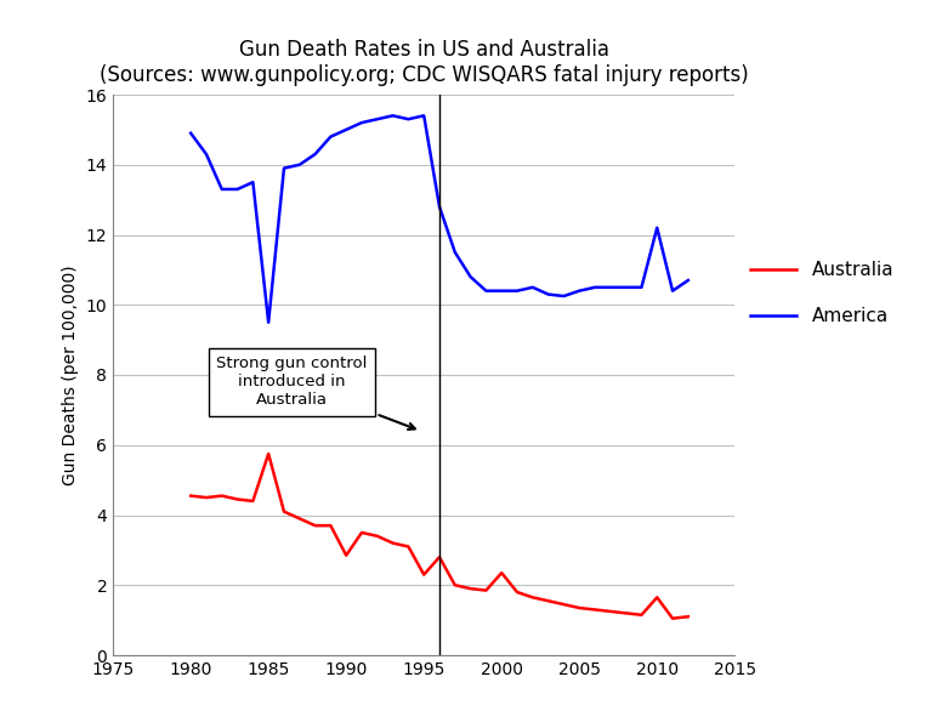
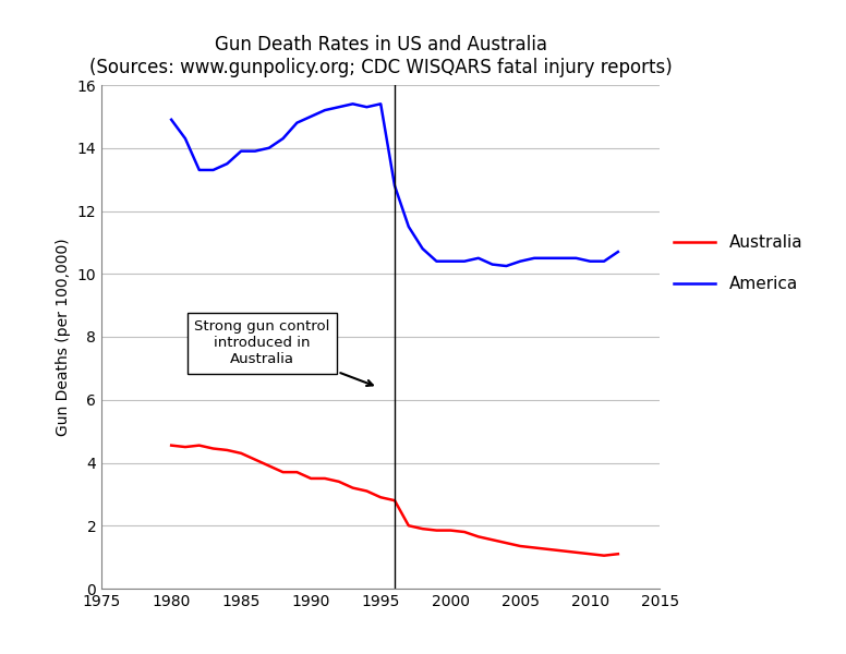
Australia/1985: 5.75 -> 4.30
America/1985: 9.50 -> 13.90
Australia/1990: 2.85 -> 3.50
Australia/1995: 2.30 -> 2.90
Australia/2000: 2.35 -> 1.85
Australia/2010: 1.65 -> 1.10
America/2010: 12.20 -> 10.40
